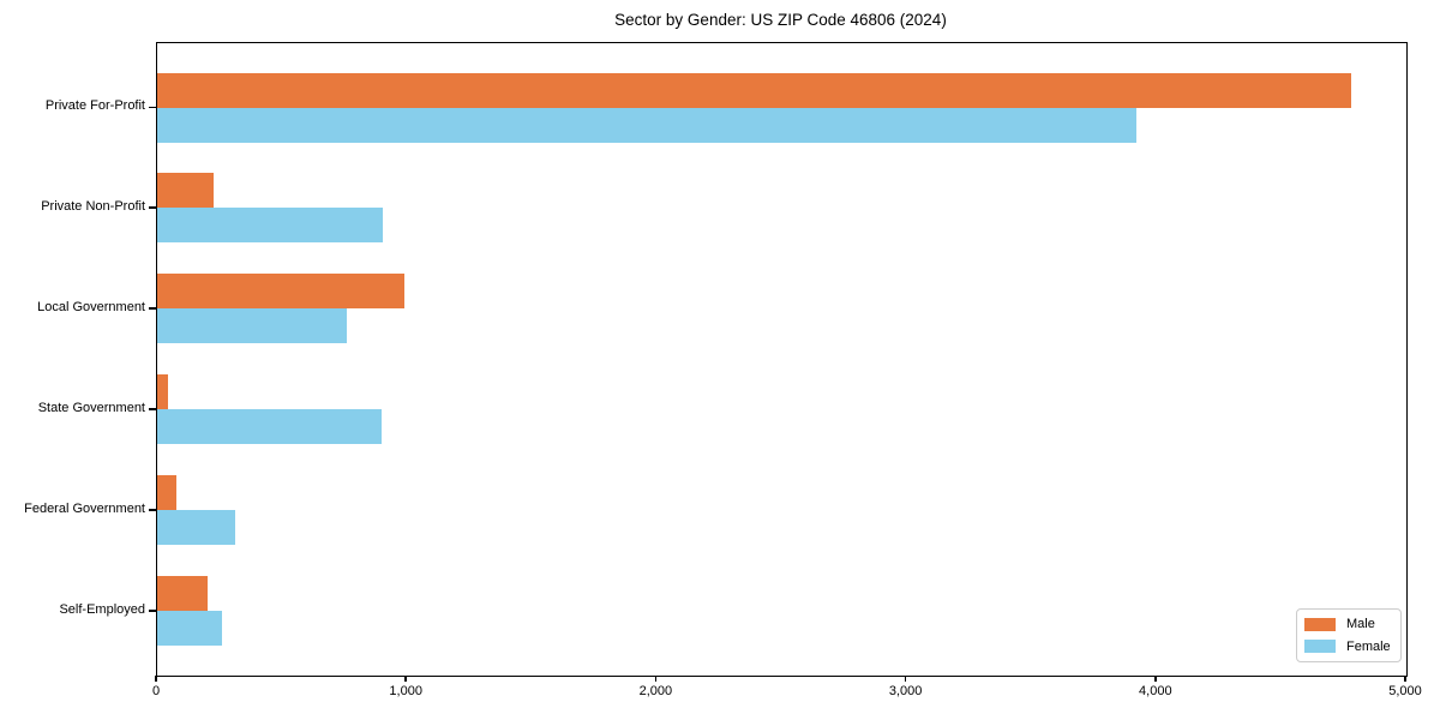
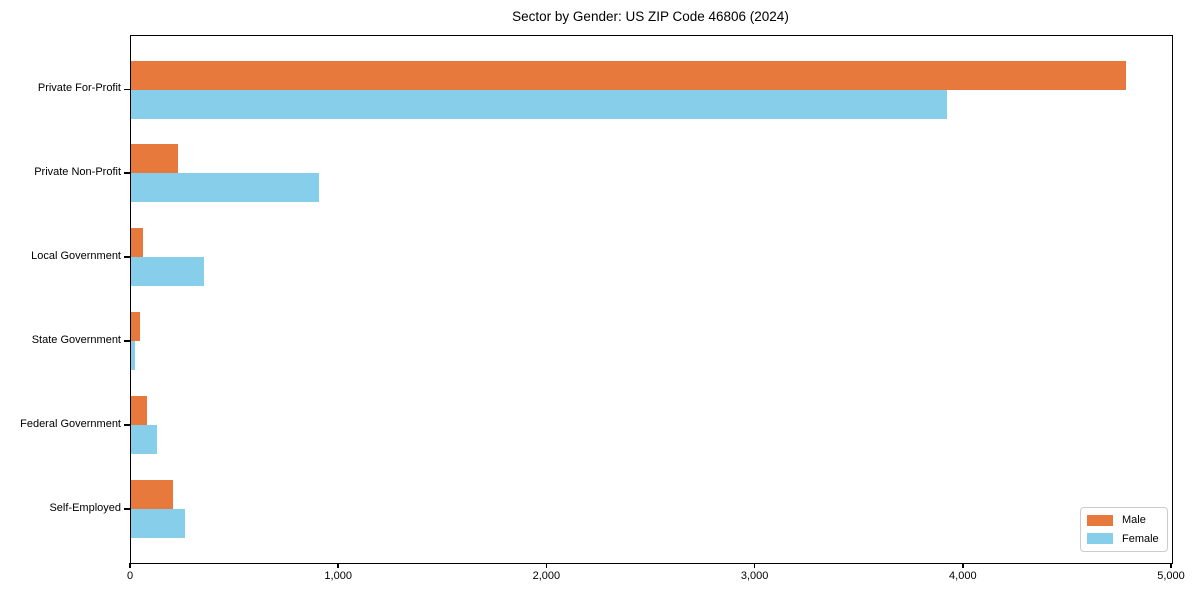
Male/Local Government: 990 -> 60
Female/Local Government: 760 -> 350
Female/State Government: 900 -> 20
Female/Federal Government: 310 -> 120
